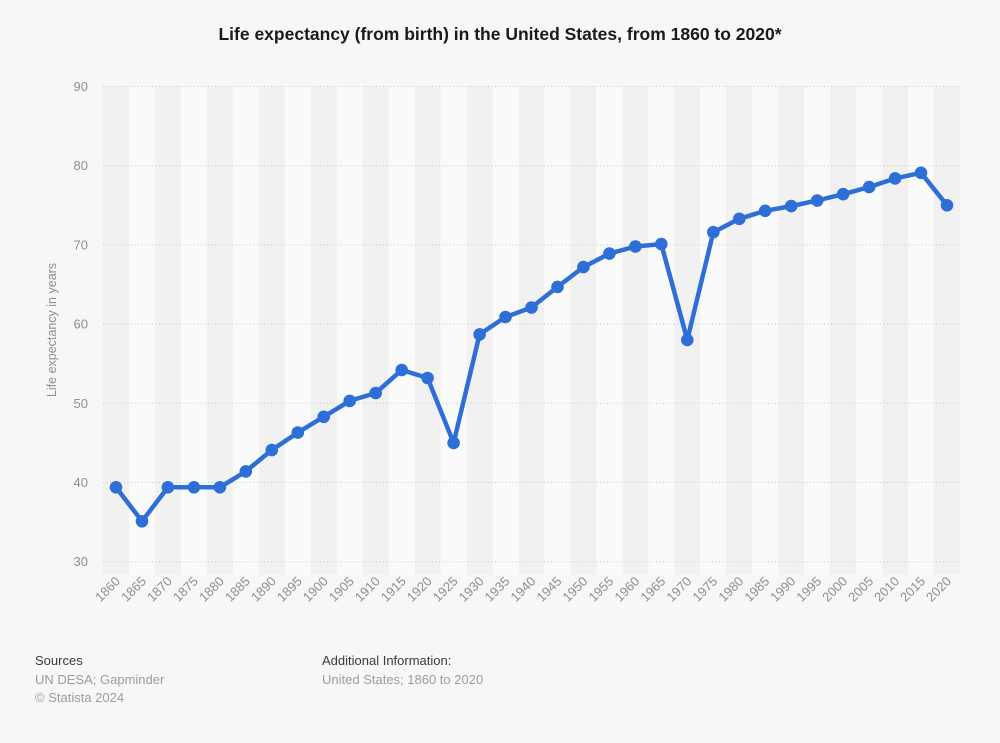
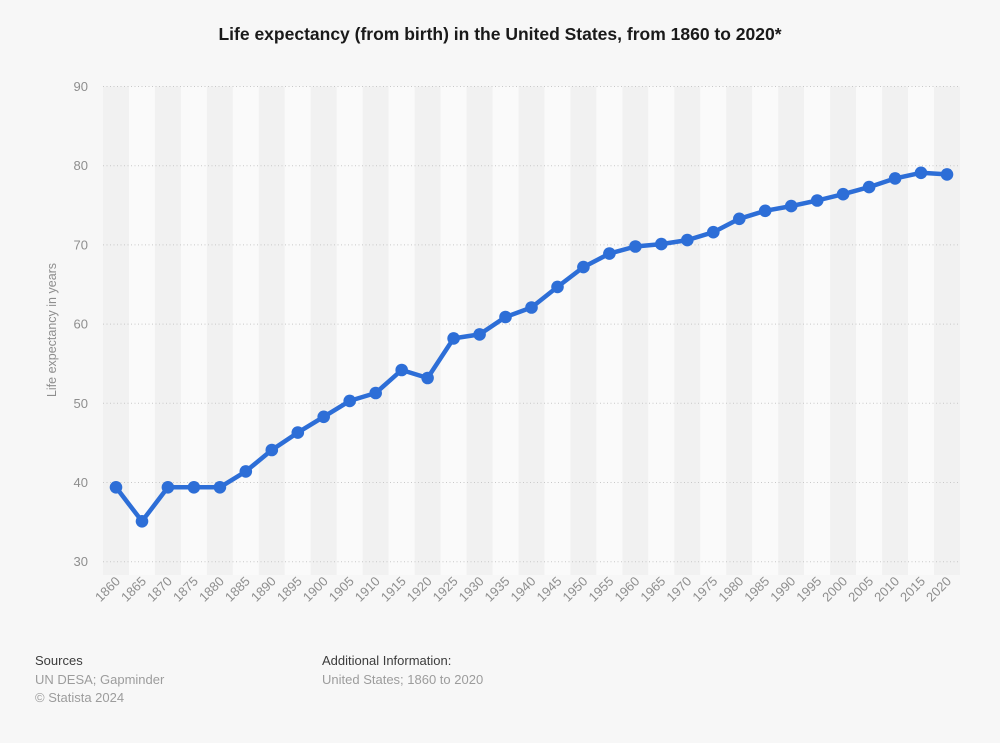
1925: 45 -> 58
1970: 58 -> 71
2020: 75 -> 79
